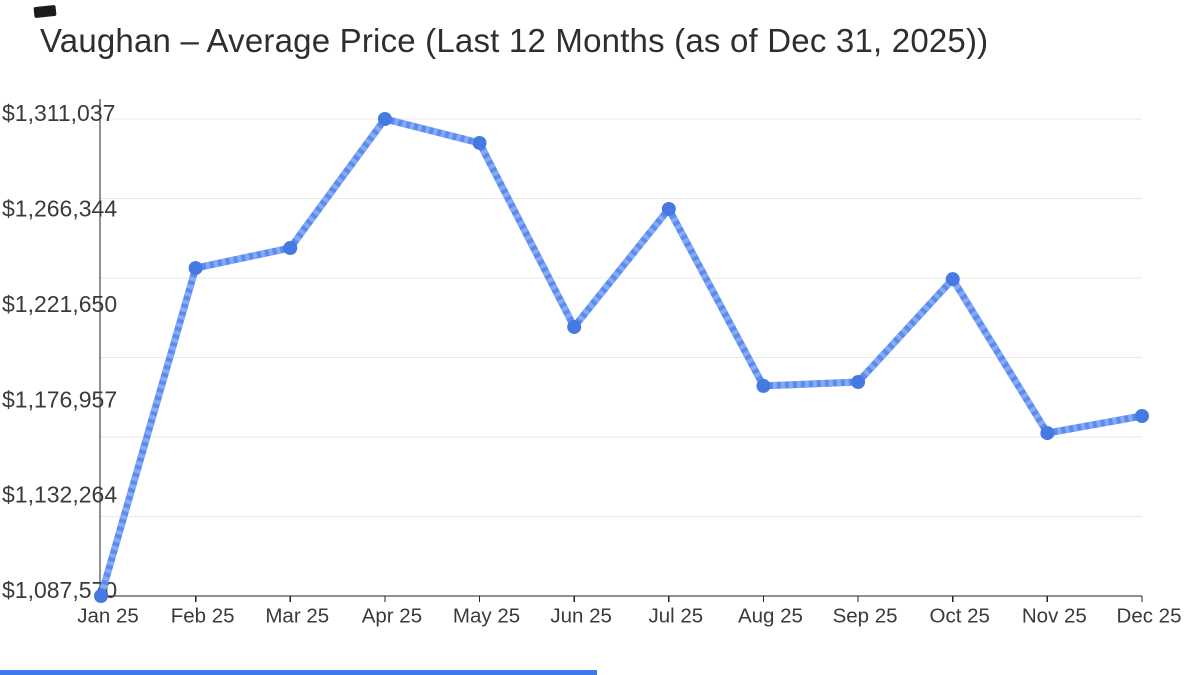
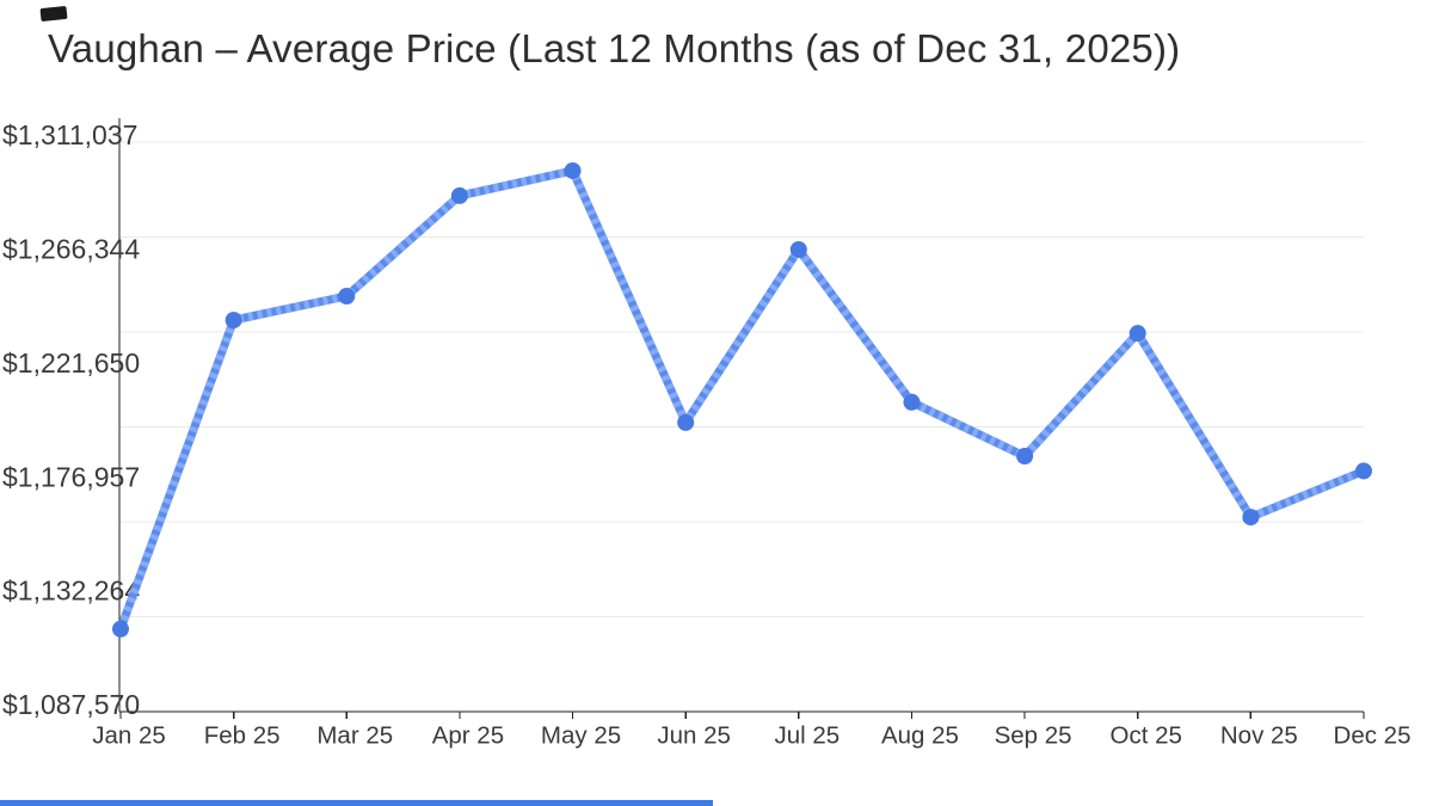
Jan 25: $1088000 -> $1120000
Apr 25: $1311000 -> $1290000
Jun 25: $1214000 -> $1201000
Aug 25: $1186000 -> $1209000
Dec 25: $1172000 -> $1182000
